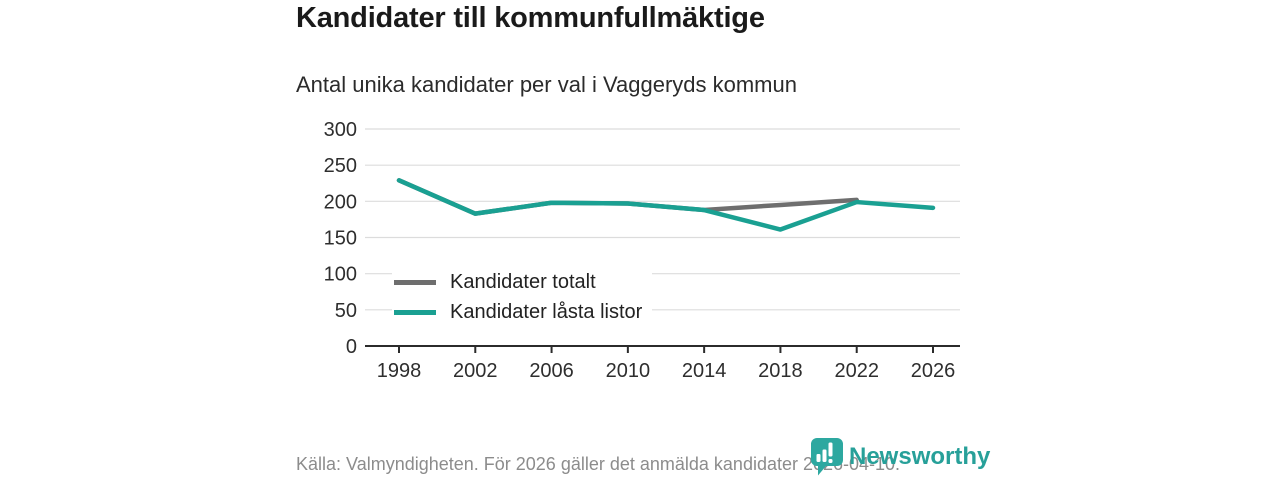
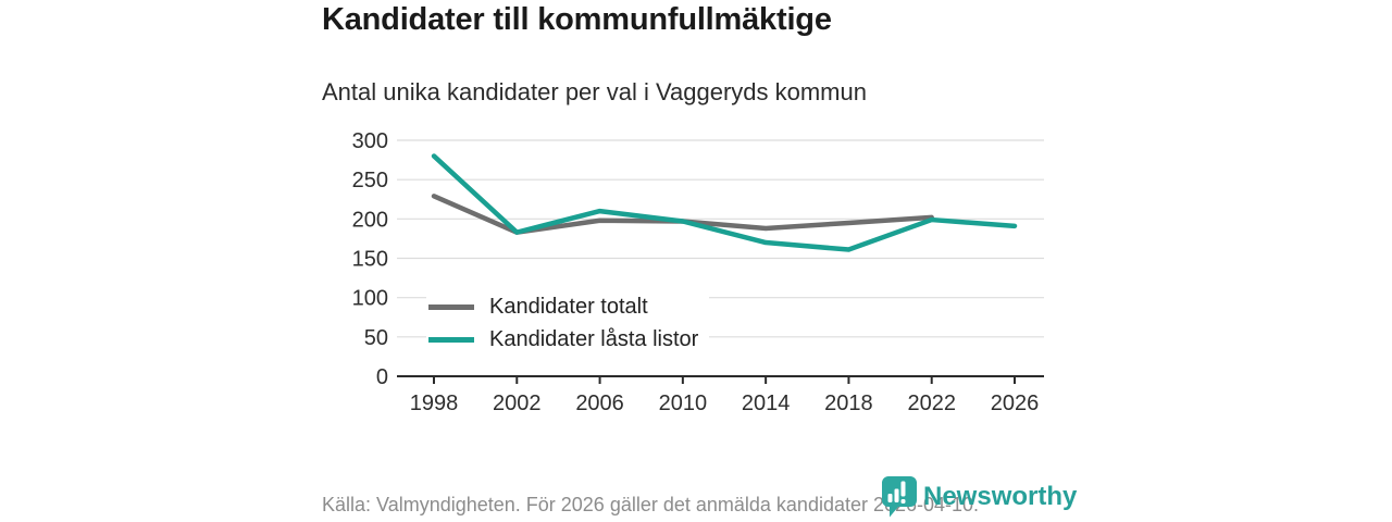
Kandidater låsta listor/1998: 230 -> 280
Kandidater låsta listor/2006: 200 -> 210
Kandidater låsta listor/2014: 190 -> 170
